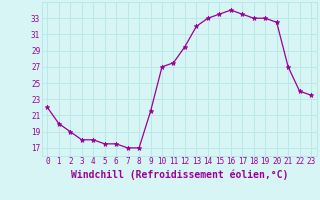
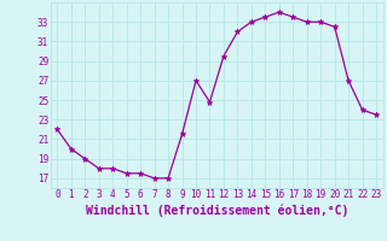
11: 27.5 -> 24.8
